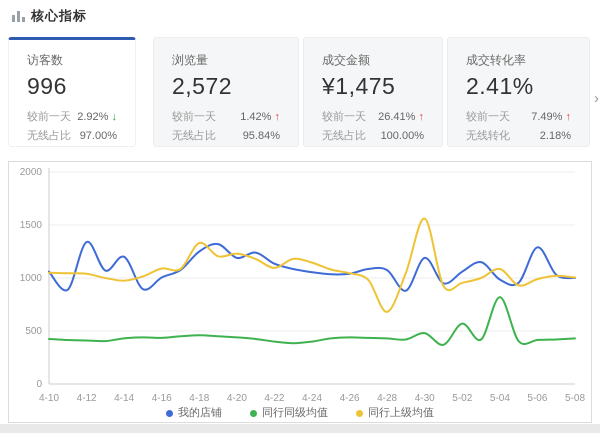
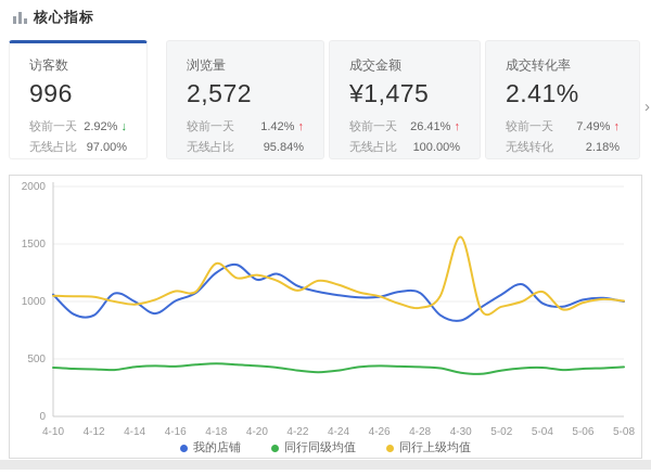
我的店铺/4-12: 1340 -> 880
我的店铺/4-14: 1200 -> 1000
同行上级均值/4-28: 680 -> 940
我的店铺/4-30: 1190 -> 840
同行同级均值/4-30: 480 -> 380
同行同级均值/5-02: 570 -> 400
同行同级均值/5-04: 820 -> 420
我的店铺/5-06: 1290 -> 1020
